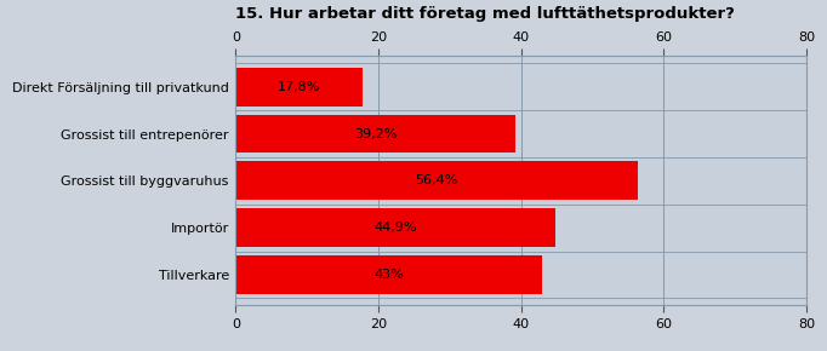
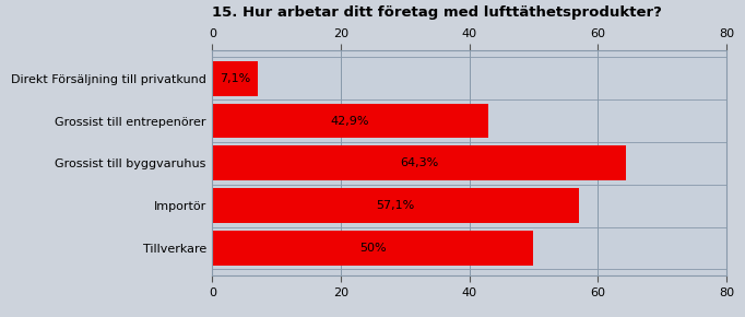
Direkt Försäljning till privatkund: 17,8% -> 7,1%
Grossist till entrepenörer: 39,2% -> 42,9%
Grossist till byggvaruhus: 56,4% -> 64,3%
Importör: 44,9% -> 57,1%
Tillverkare: 43% -> 50%
